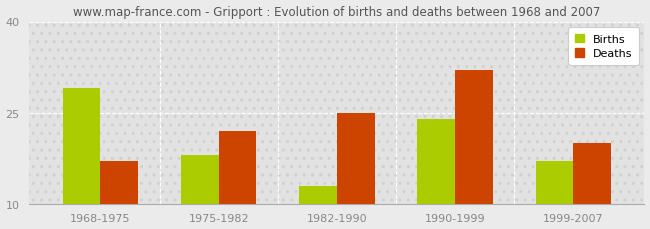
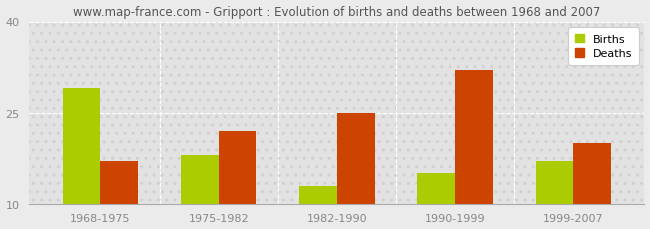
Births/1990-1999: 24 -> 15
